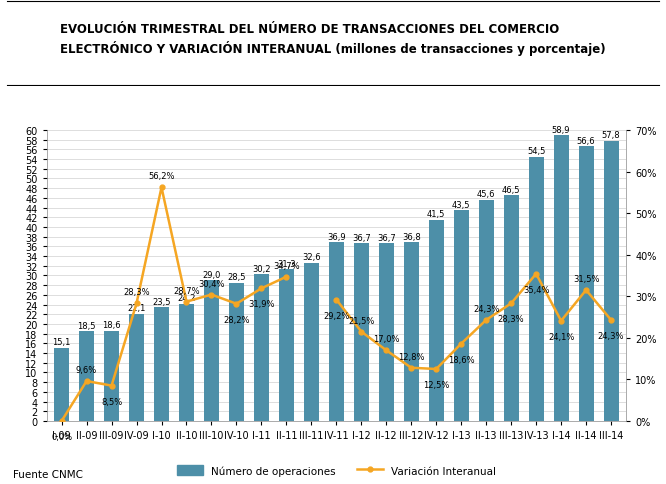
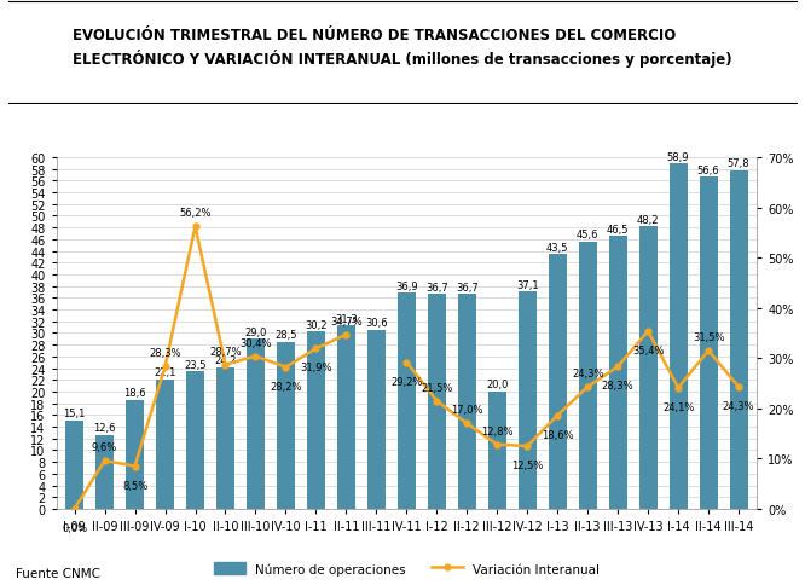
Número de operaciones/II-09: 18,5 -> 12,6
Número de operaciones/III-11: 32,6 -> 30,6
Número de operaciones/III-12: 36,8 -> 20,0
Número de operaciones/IV-12: 41,5 -> 37,1
Número de operaciones/IV-13: 54,5 -> 48,2
